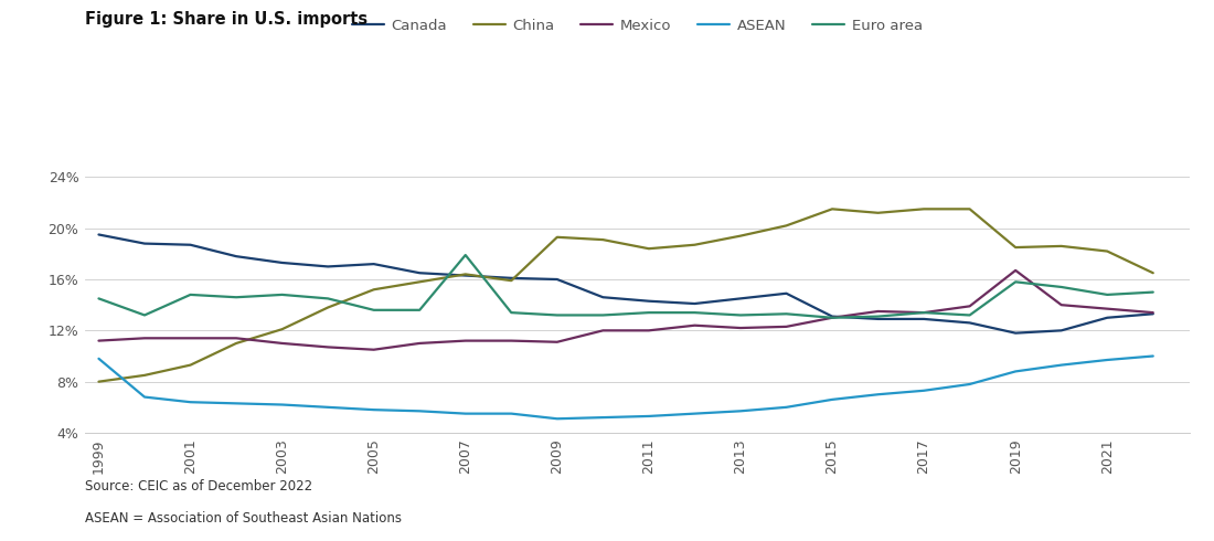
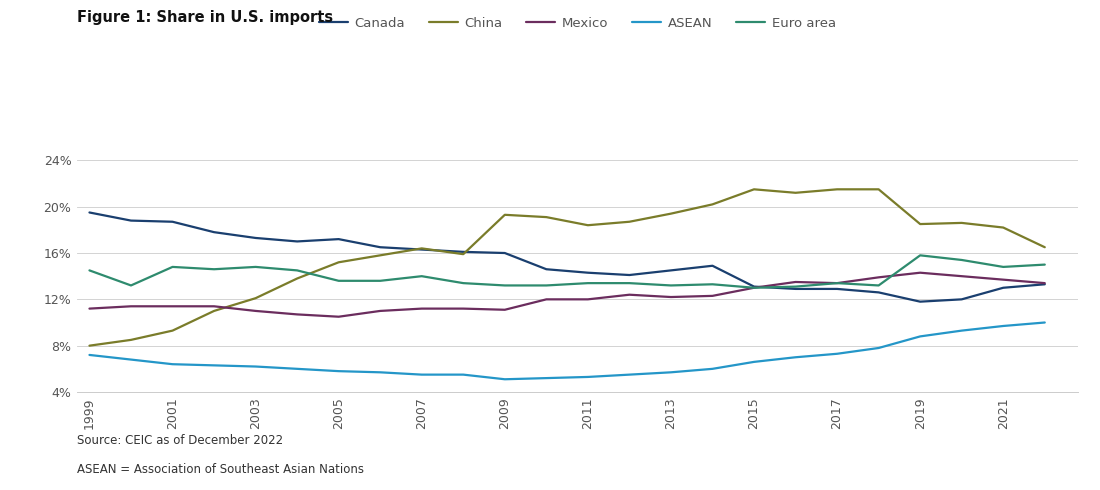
ASEAN/1999: 9.8% -> 7.2%
Euro area/2007: 17.9% -> 14.0%
Mexico/2019: 16.7% -> 14.3%
